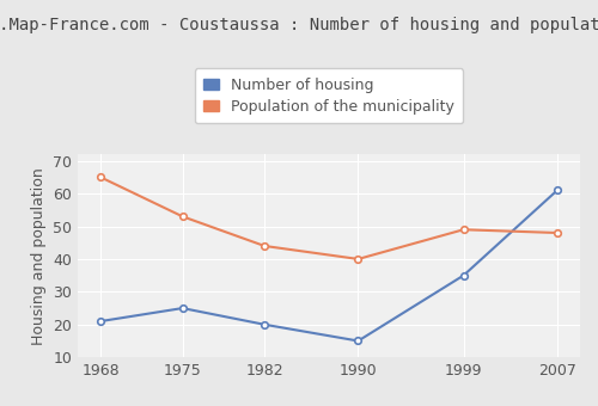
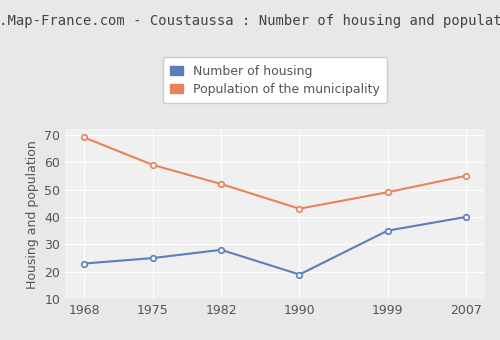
Number of housing/1968: 21 -> 23
Population of the municipality/1968: 65 -> 69
Population of the municipality/1975: 53 -> 59
Number of housing/1982: 20 -> 28
Population of the municipality/1982: 44 -> 52
Number of housing/1990: 15 -> 19
Population of the municipality/1990: 40 -> 43
Number of housing/2007: 61 -> 40
Population of the municipality/2007: 48 -> 55
